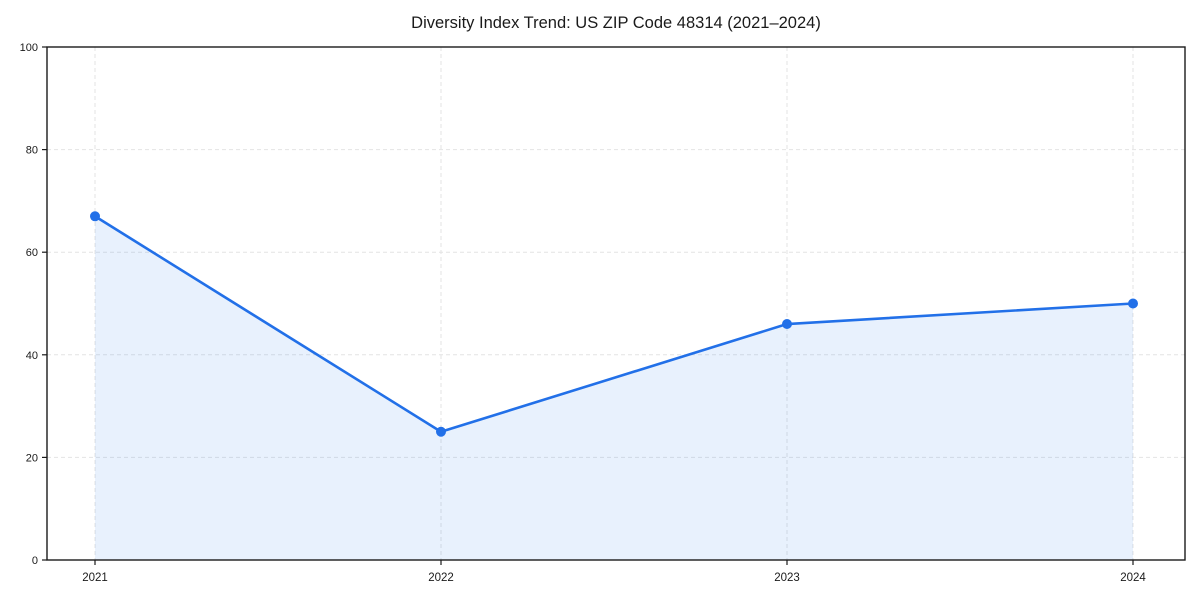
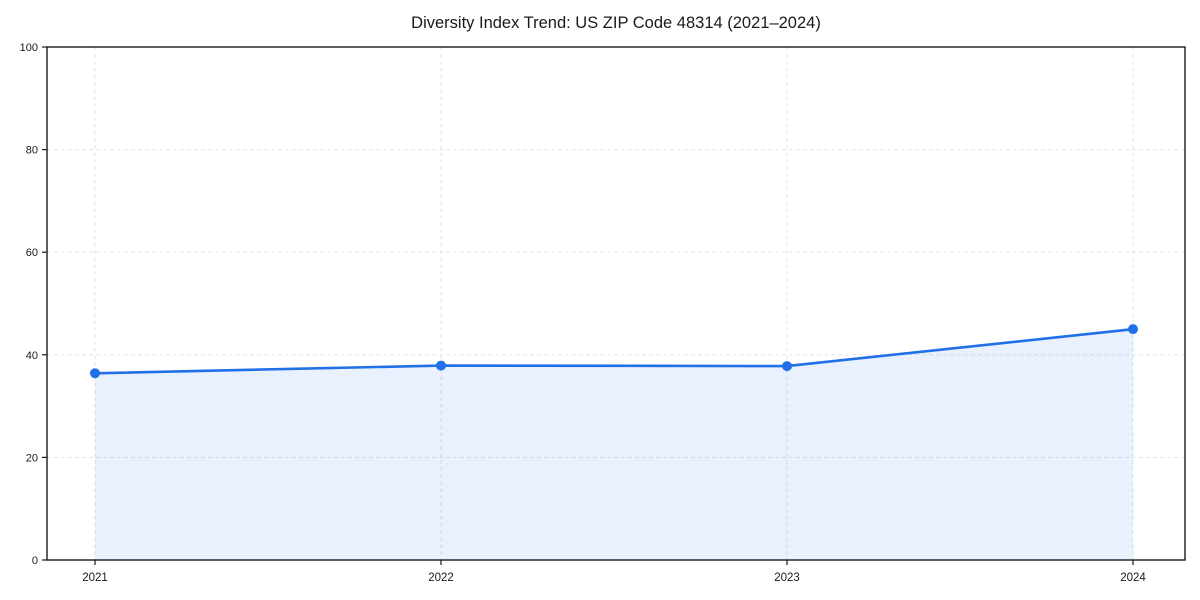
2021: 67 -> 36
2022: 25 -> 38
2023: 46 -> 38
2024: 50 -> 45
